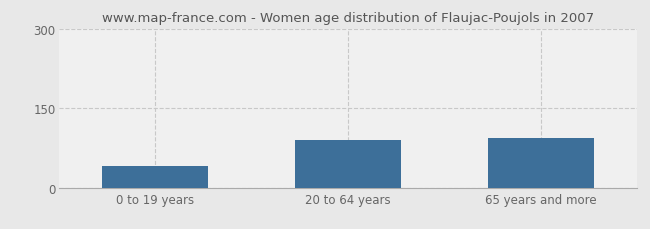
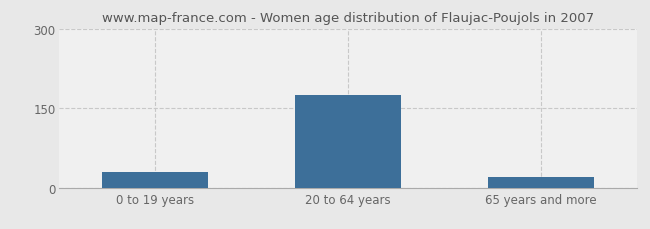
0 to 19 years: 40 -> 30
20 to 64 years: 90 -> 175
65 years and more: 94 -> 20
